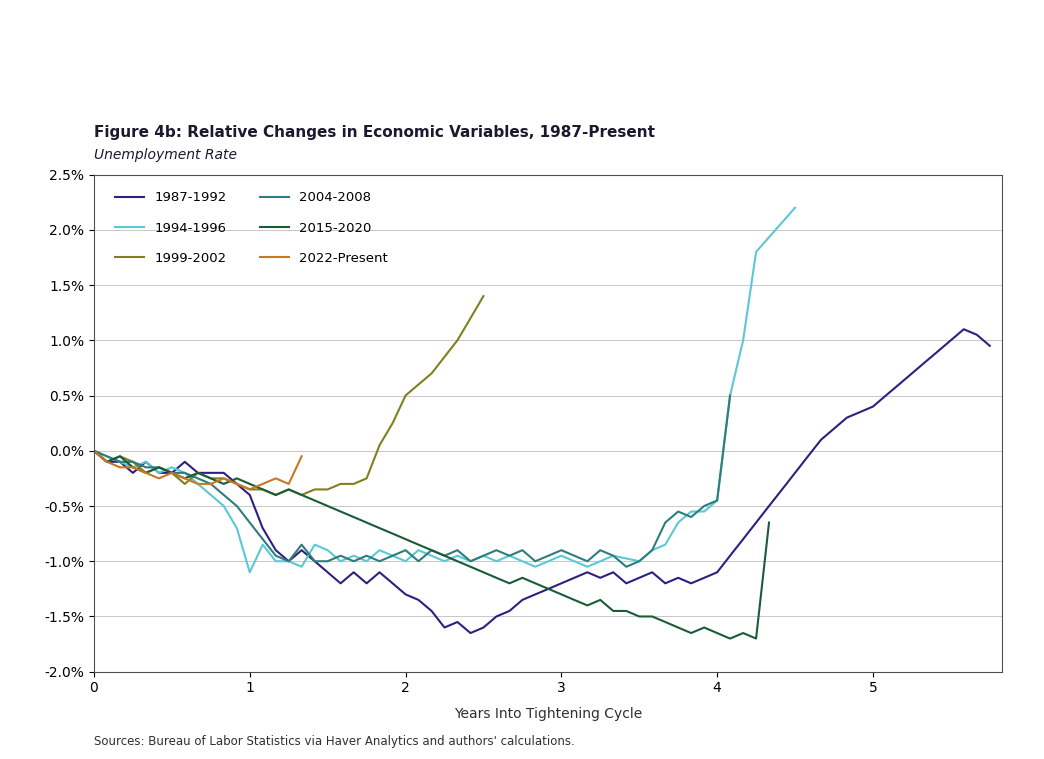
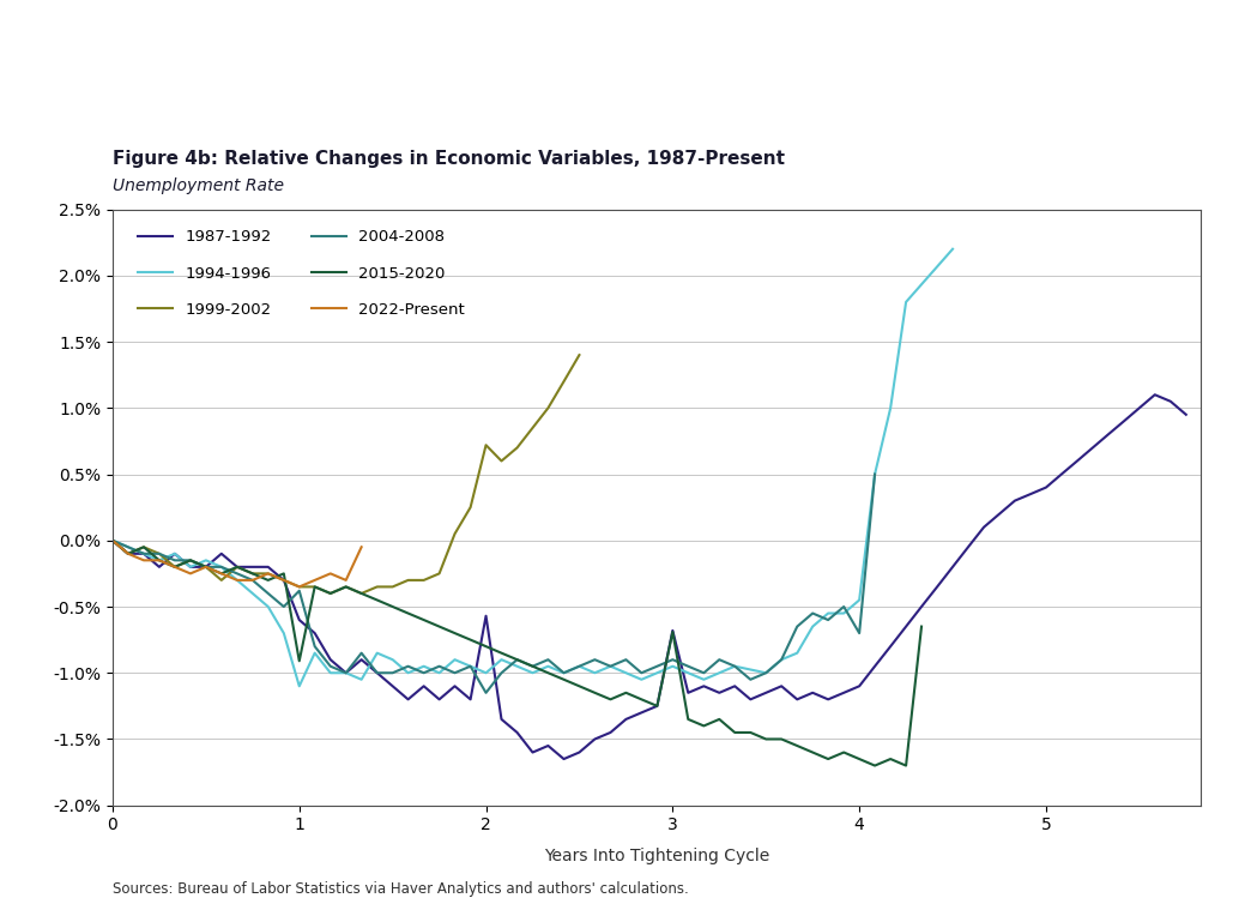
1987-1992/1: -0.40% -> -0.60%
2004-2008/1: -0.65% -> -0.38%
2015-2020/1: -0.30% -> -0.91%
1987-1992/2: -1.30% -> -0.57%
1999-2002/2: 0.50% -> 0.72%
2004-2008/2: -0.90% -> -1.15%
1987-1992/3: -1.20% -> -0.68%
2015-2020/3: -1.30% -> -0.69%
2004-2008/4: -0.45% -> -0.70%
